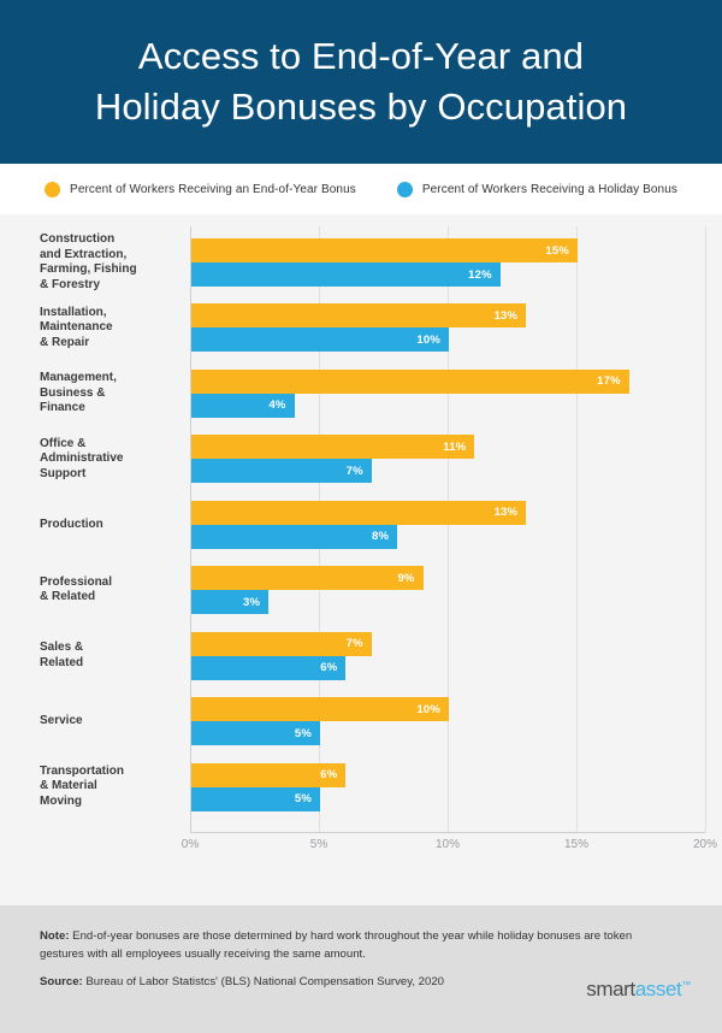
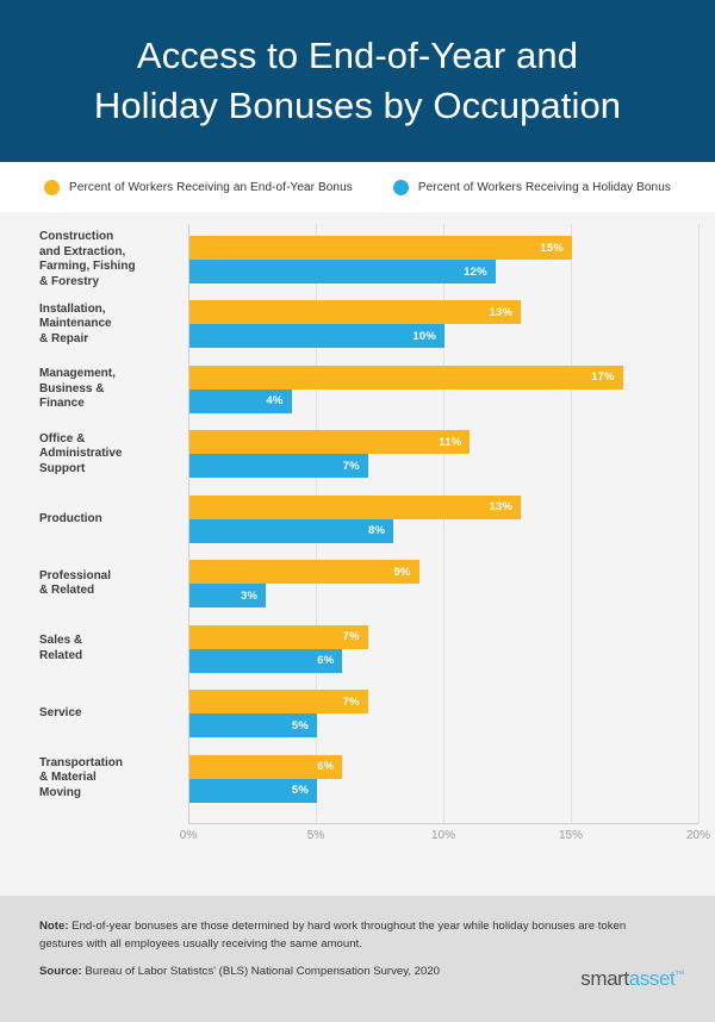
Percent of Workers Receiving an End-of-Year Bonus/Service: 10% -> 7%
